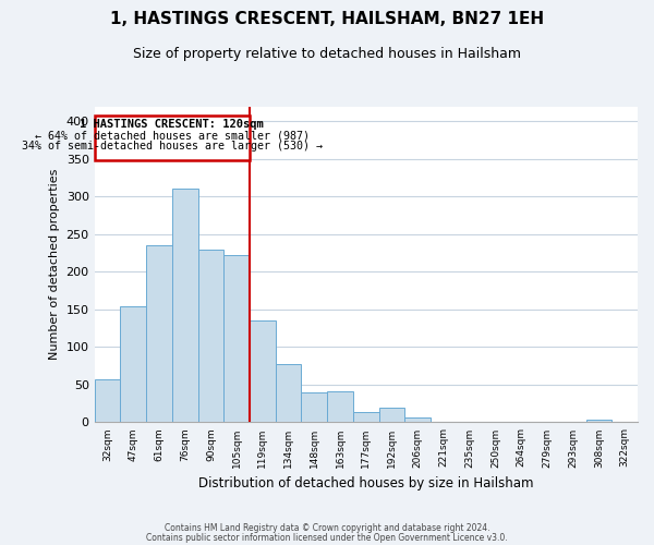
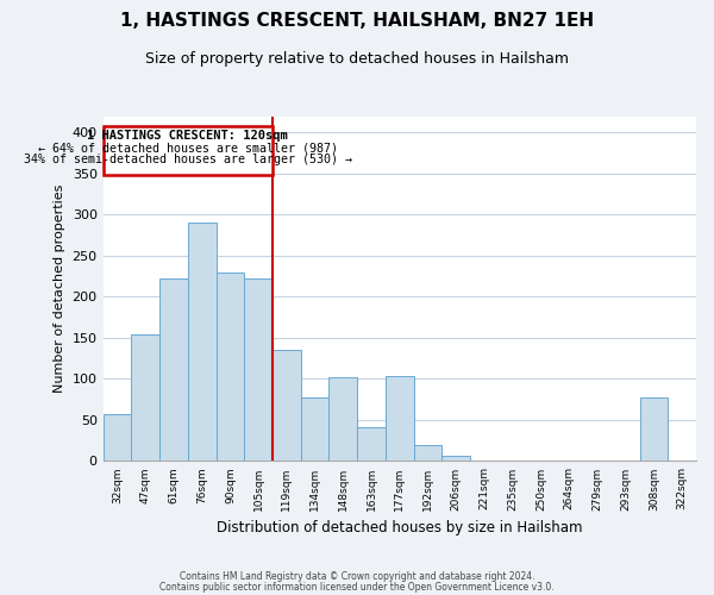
61sqm: 236 -> 222
76sqm: 311 -> 290
148sqm: 40 -> 102
177sqm: 14 -> 104
308sqm: 3 -> 78
